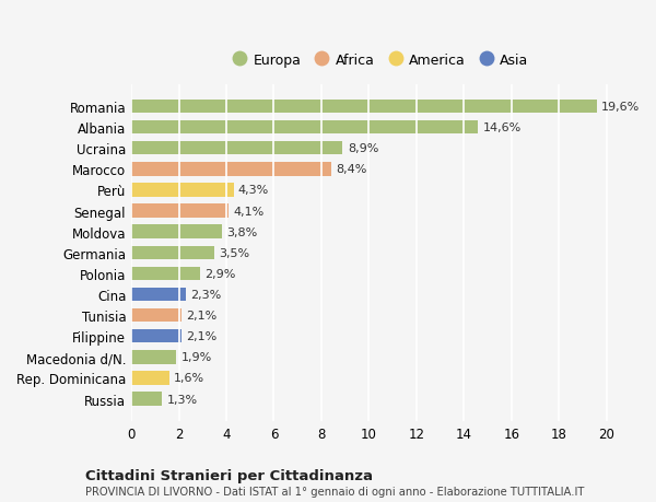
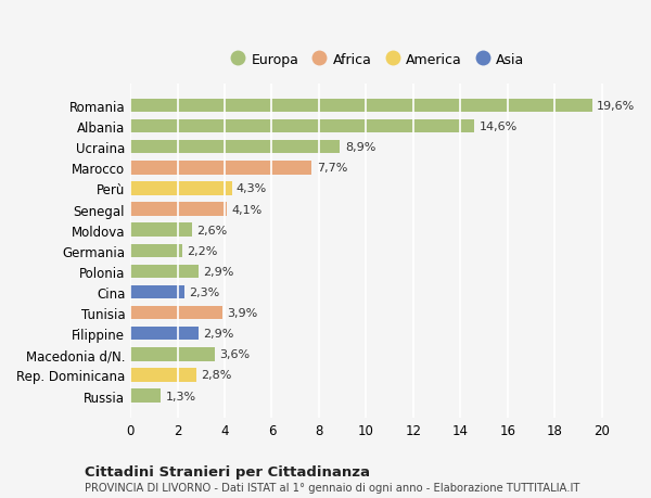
Marocco: 8,4% -> 7,7%
Moldova: 3,8% -> 2,6%
Germania: 3,5% -> 2,2%
Tunisia: 2,1% -> 3,9%
Filippine: 2,1% -> 2,9%
Macedonia d/N.: 1,9% -> 3,6%
Rep. Dominicana: 1,6% -> 2,8%
